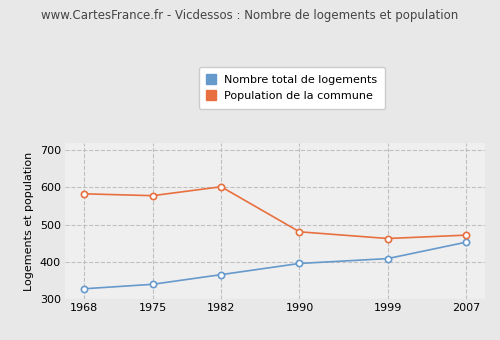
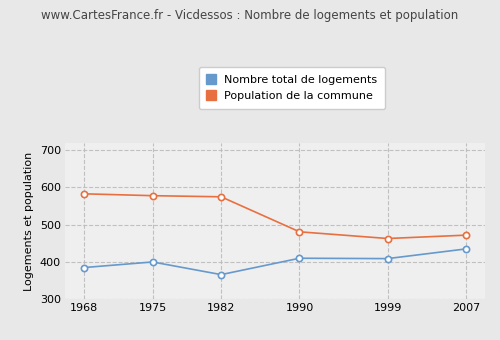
Nombre total de logements/1968: 328 -> 385
Nombre total de logements/1975: 340 -> 400
Population de la commune/1982: 602 -> 575
Nombre total de logements/1990: 396 -> 410
Nombre total de logements/2007: 453 -> 435
